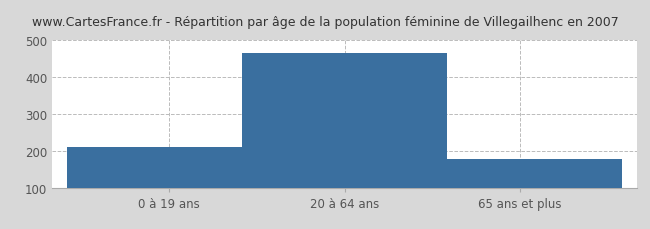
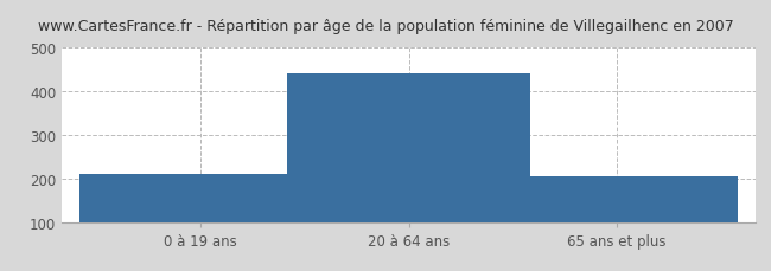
20 à 64 ans: 465 -> 440
65 ans et plus: 178 -> 205
